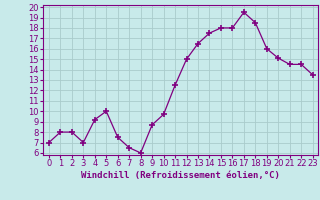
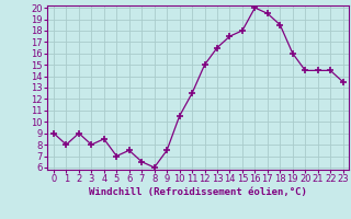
0: 7.0 -> 9.0
2: 8.0 -> 9.0
3: 7.0 -> 8.0
4: 9.2 -> 8.5
5: 10.0 -> 7.0
9: 8.7 -> 7.5
10: 9.7 -> 10.5
16: 18.0 -> 20.0
20: 15.1 -> 14.5
